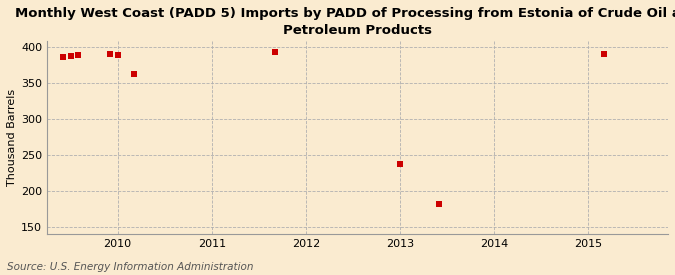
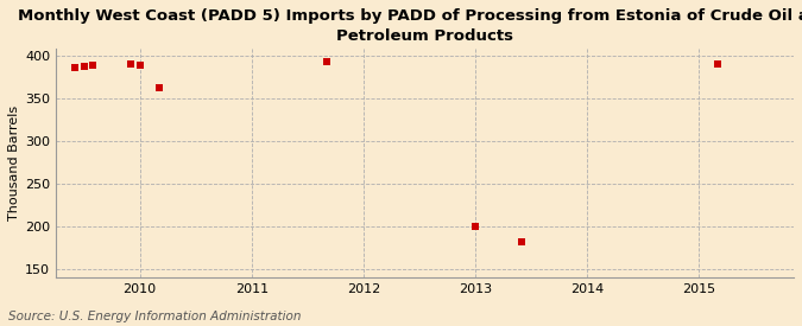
2013: 237 -> 200
